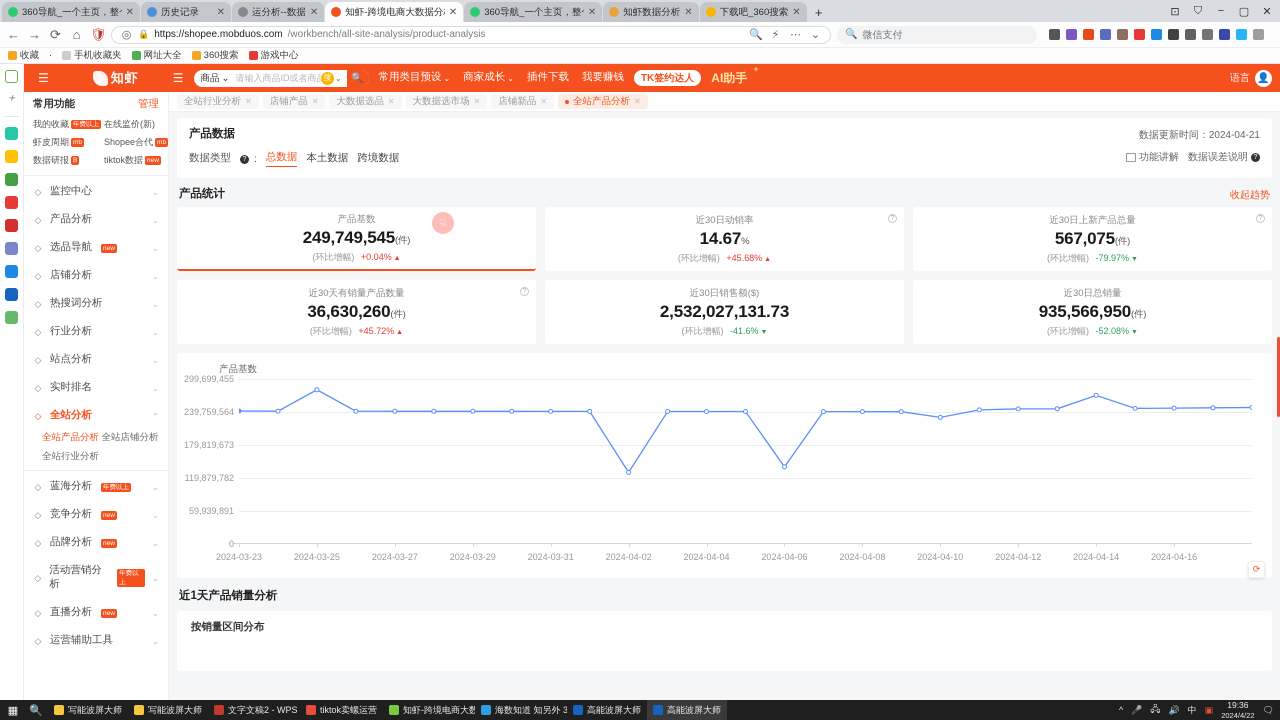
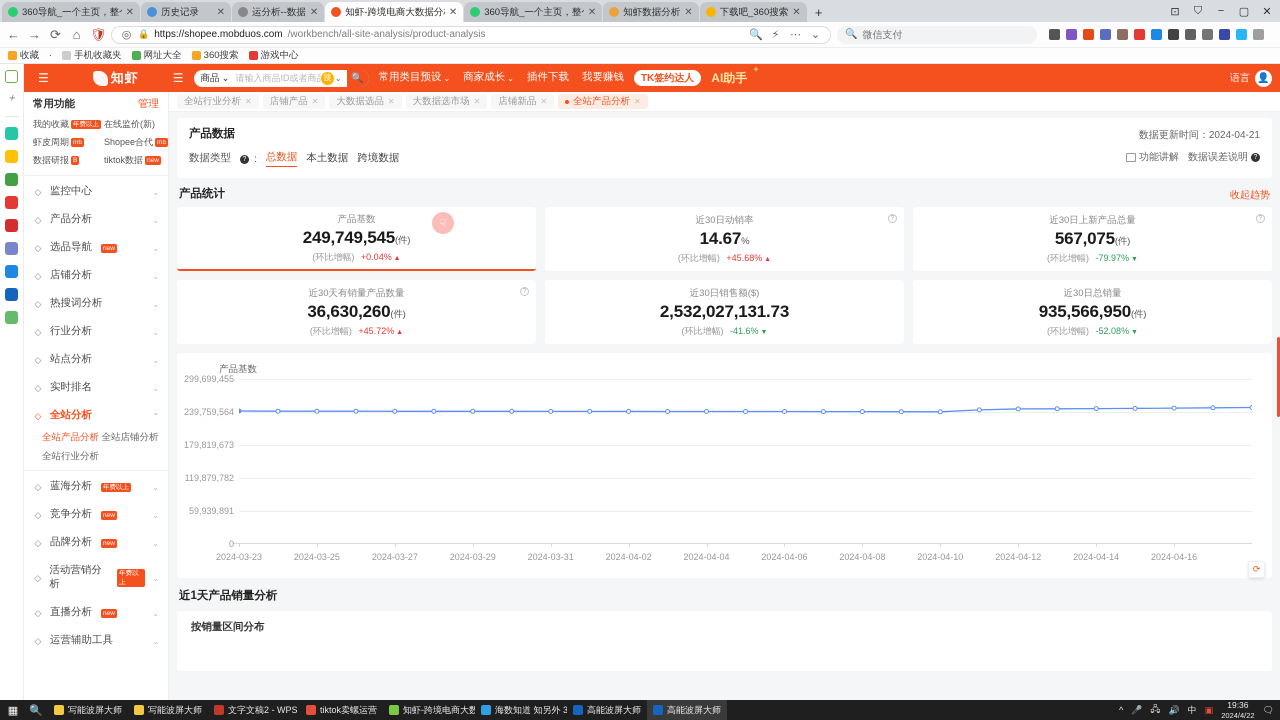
2024-03-25: 280000000 -> 240000000
2024-04-02: 130000000 -> 240000000
2024-04-06: 140000000 -> 240000000
2024-04-10: 230000000 -> 240000000
2024-04-14: 270000000 -> 250000000
